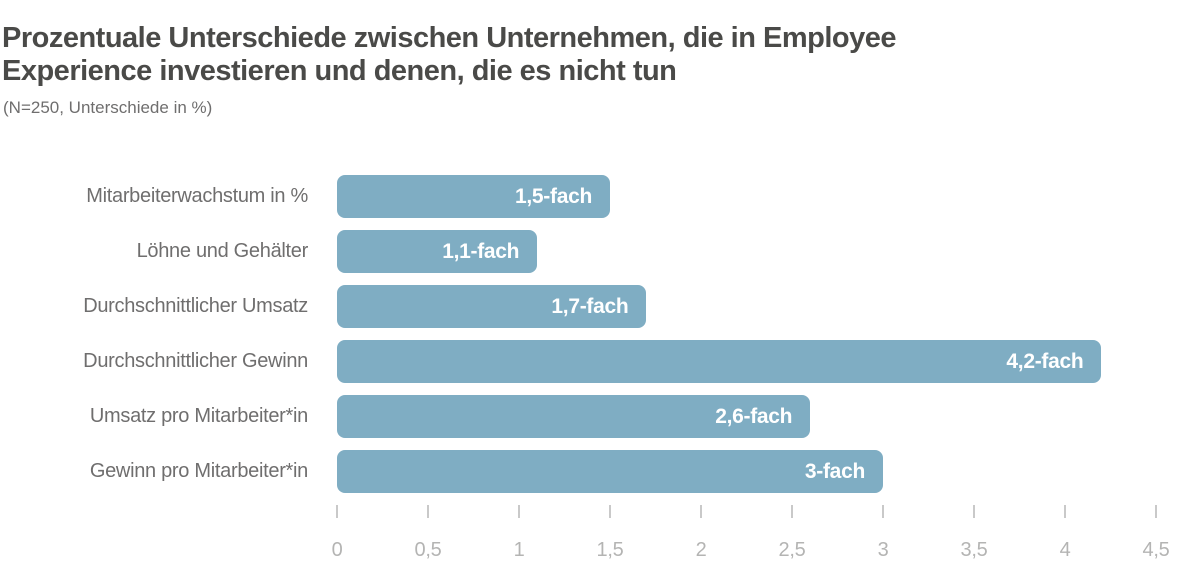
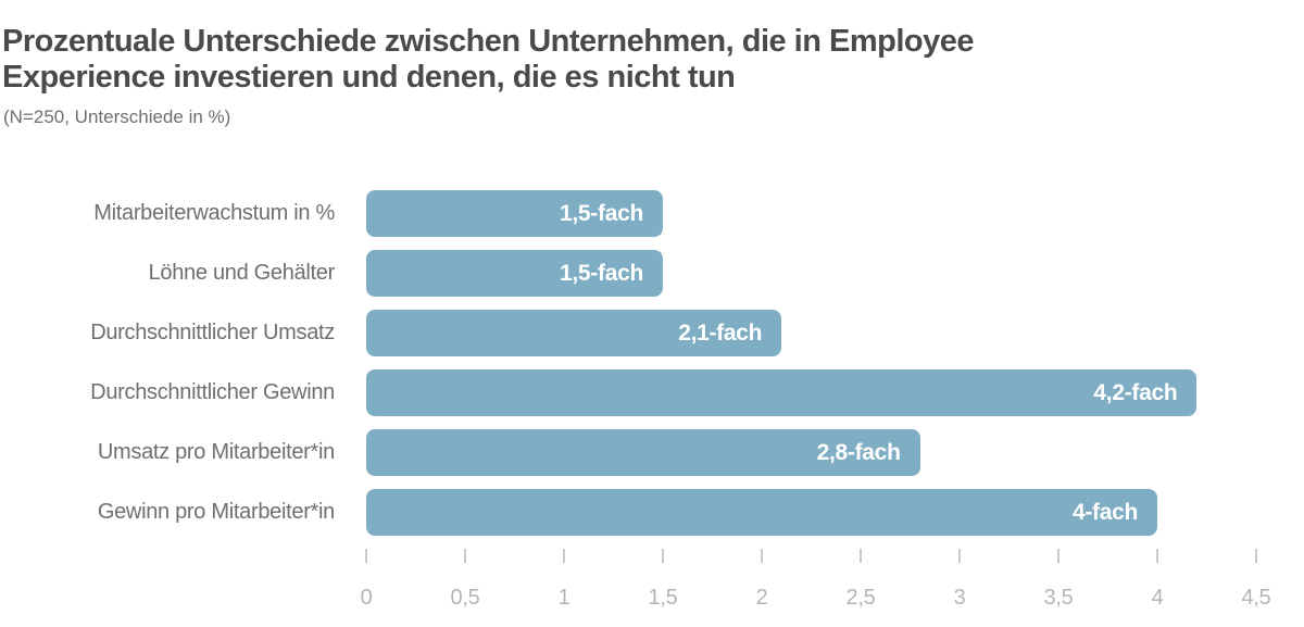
Löhne und Gehälter: 1,1 -> 1,5
Durchschnittlicher Umsatz: 1,7 -> 2,1
Umsatz pro Mitarbeiter*in: 2,6 -> 2,8
Gewinn pro Mitarbeiter*in: 3 -> 4
